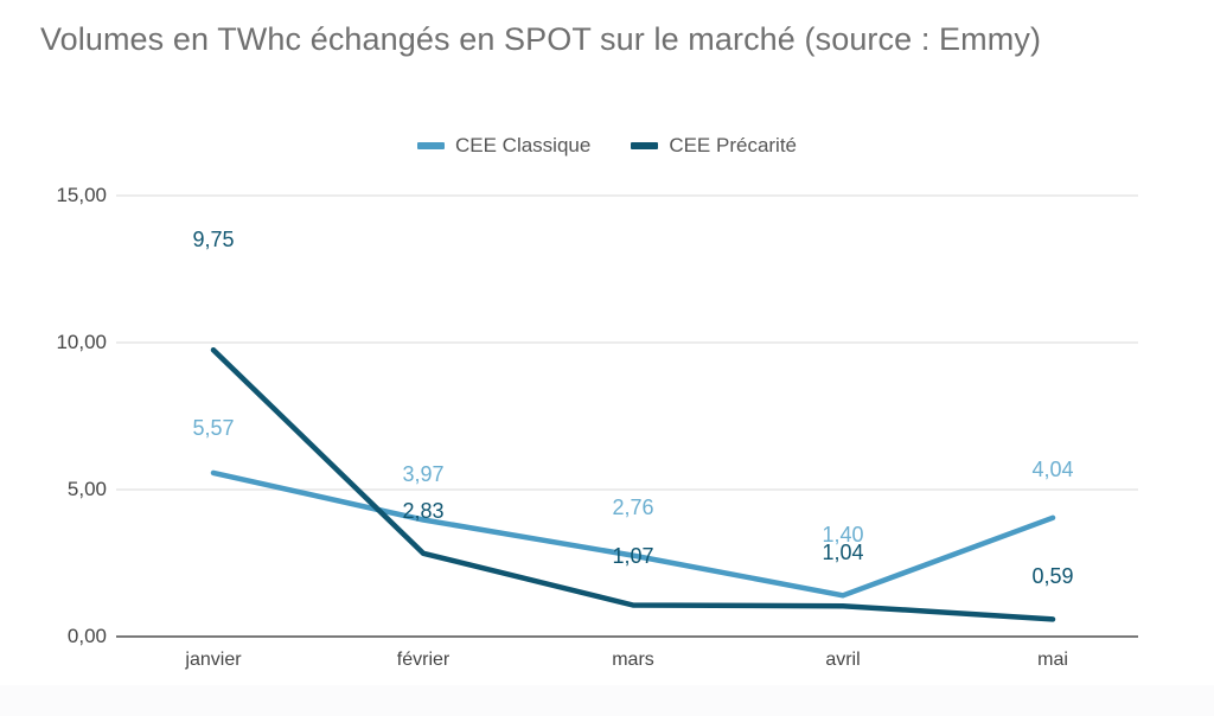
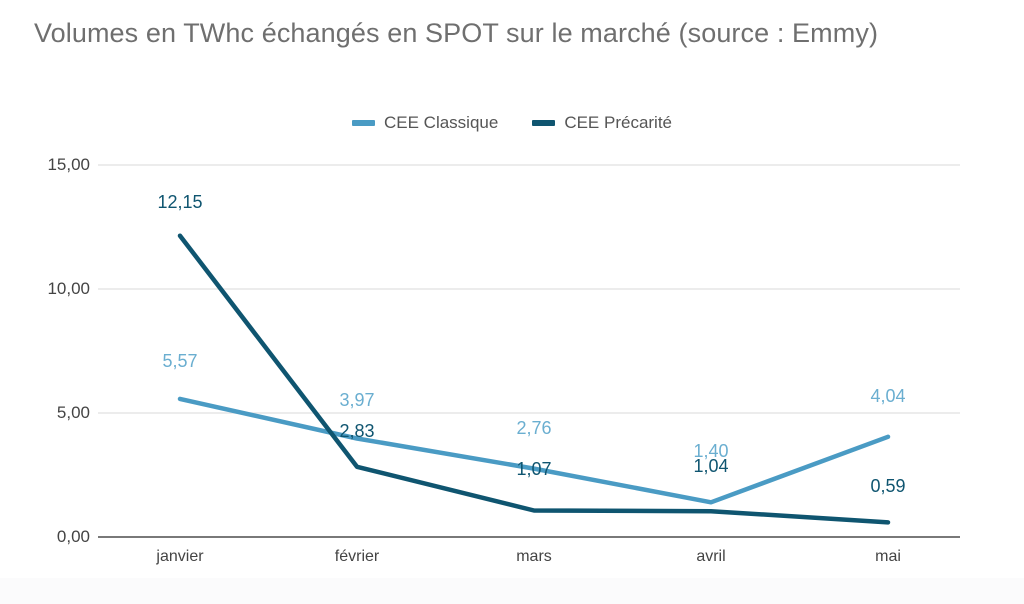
CEE Précarité/janvier: 9,75 -> 12,15
